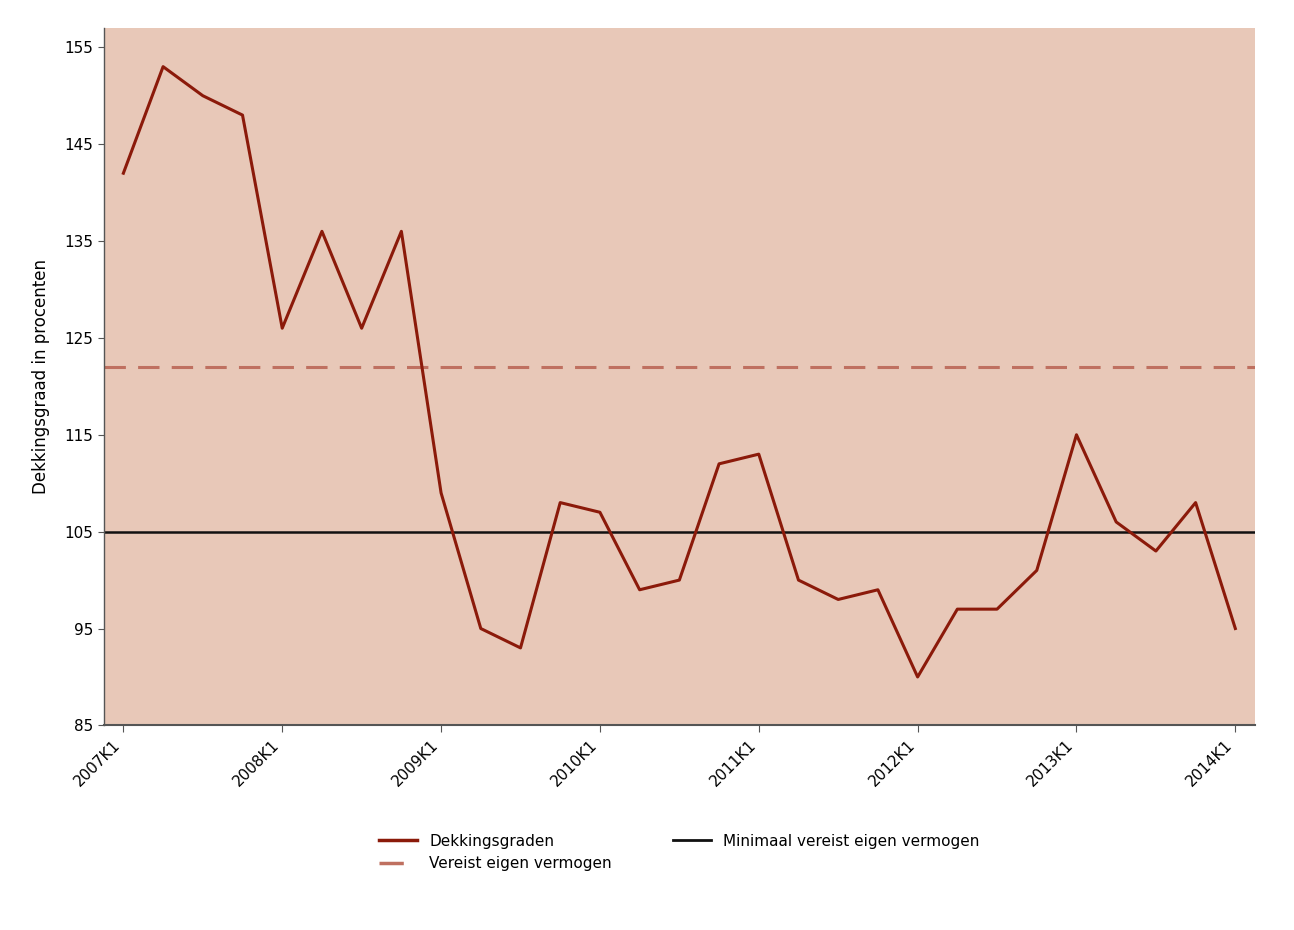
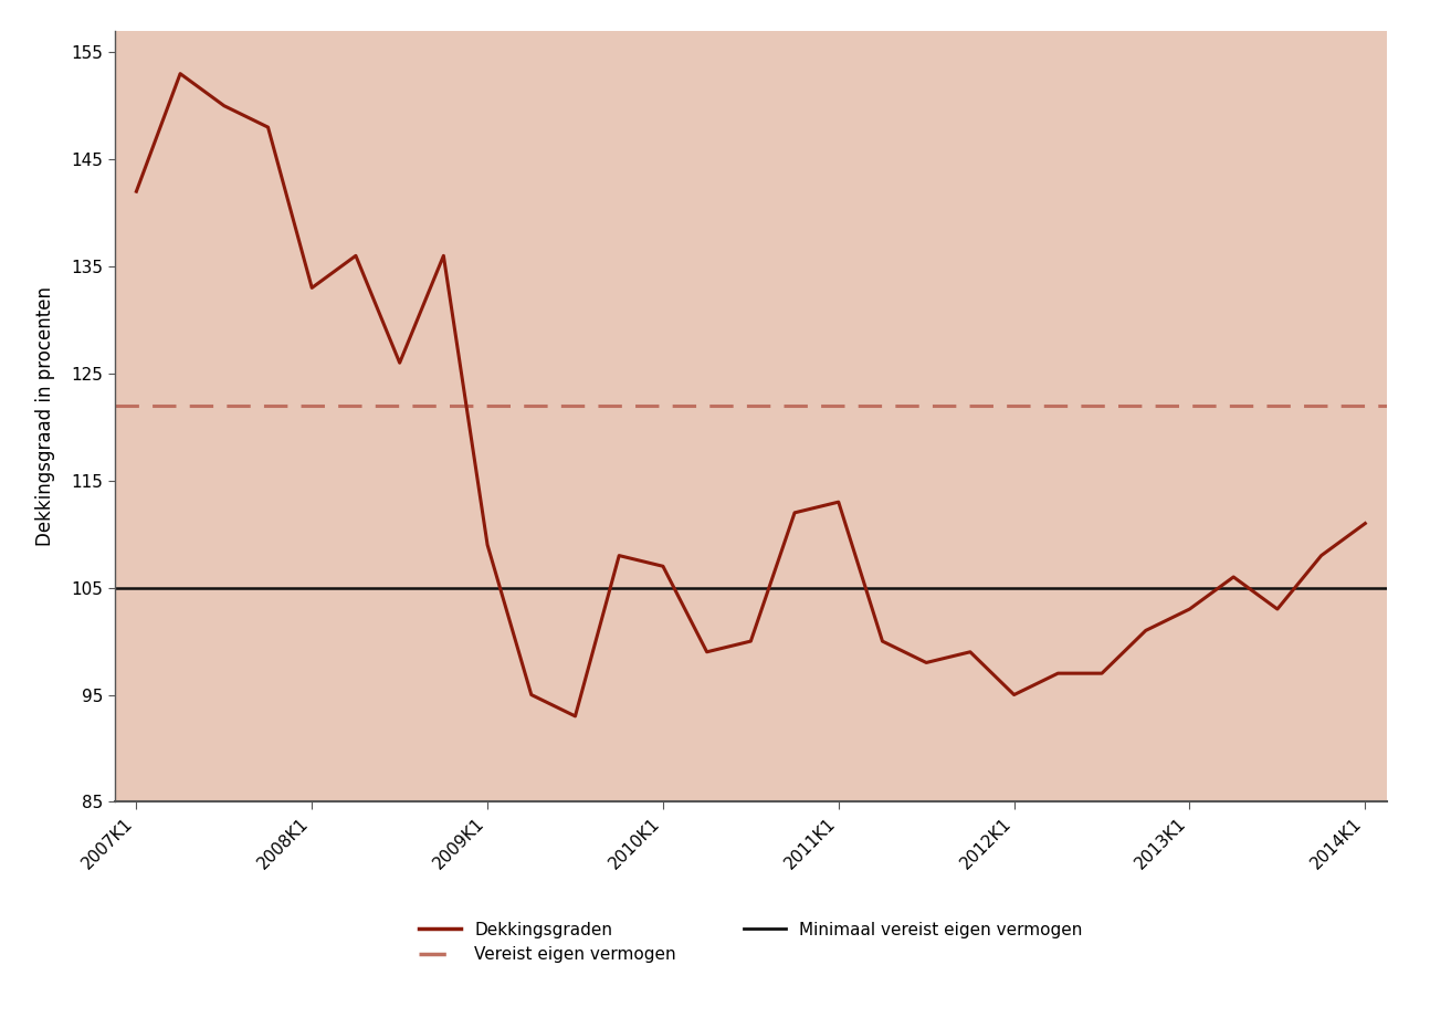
2008K1: 126 -> 133
2012K1: 90 -> 95
2013K1: 115 -> 103
2014K1: 95 -> 111
